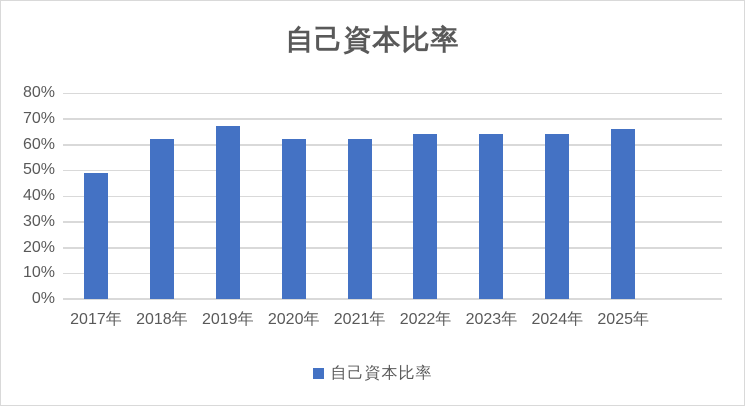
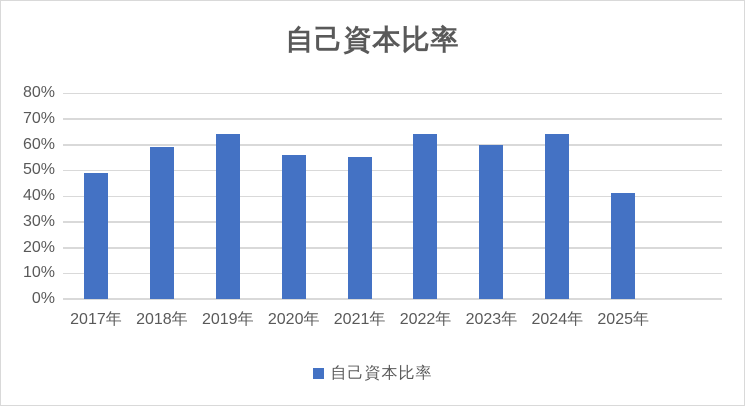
2018年: 62% -> 59%
2019年: 67% -> 64%
2020年: 62% -> 56%
2021年: 62% -> 55%
2023年: 64% -> 60%
2025年: 66% -> 41%
